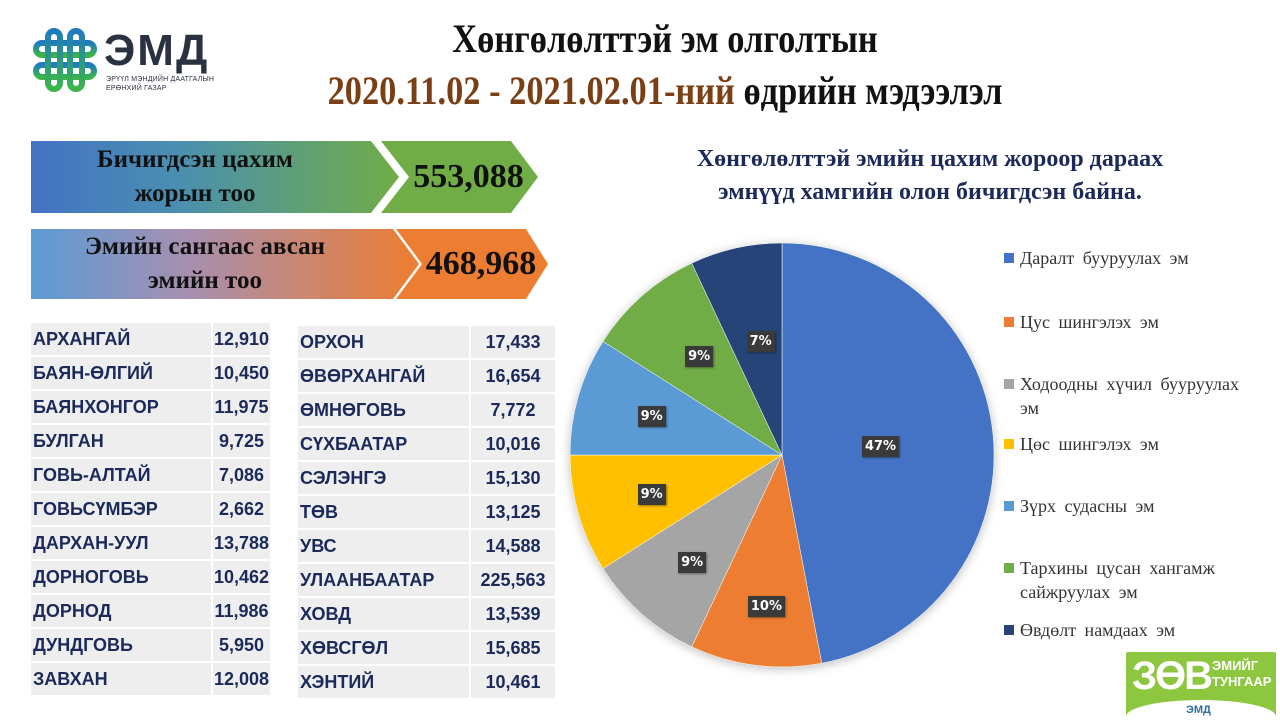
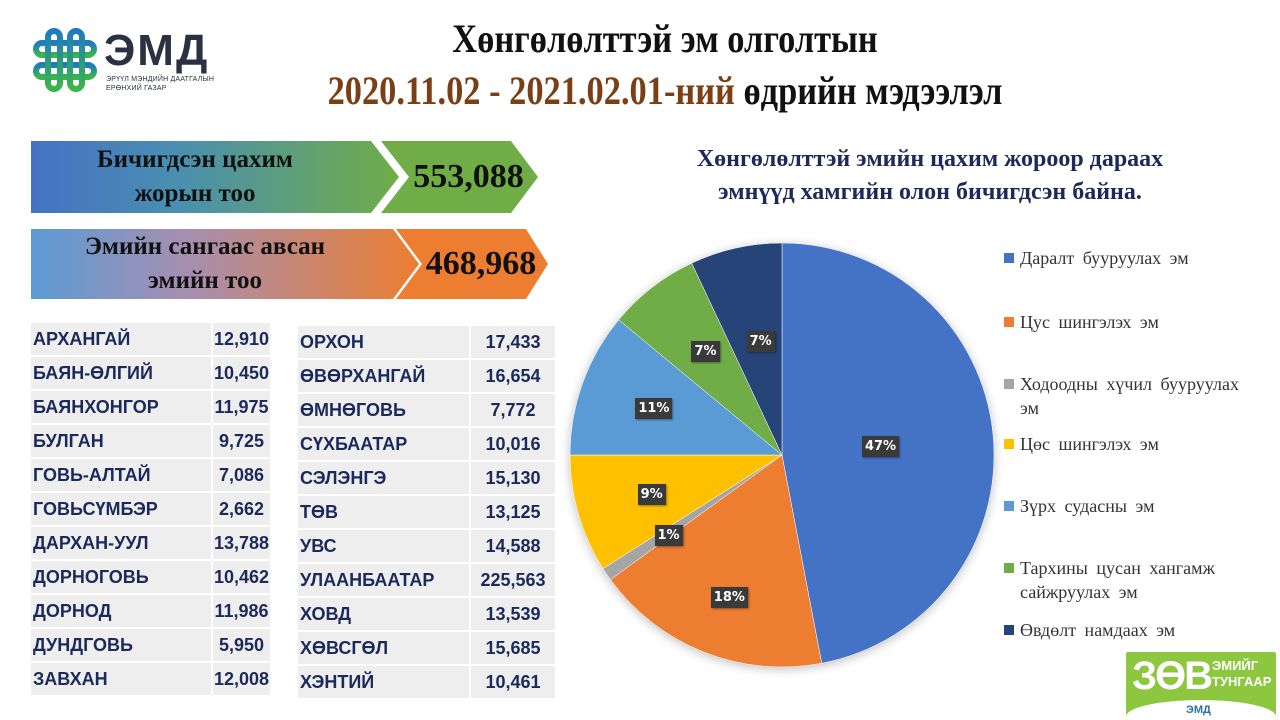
Цус шингэлэх эм: 10% -> 18%
Ходоодны хүчил бууруулах эм: 9% -> 1%
Зүрх судасны эм: 9% -> 11%
Тархины цусан хангамж сайжруулах эм: 9% -> 7%
